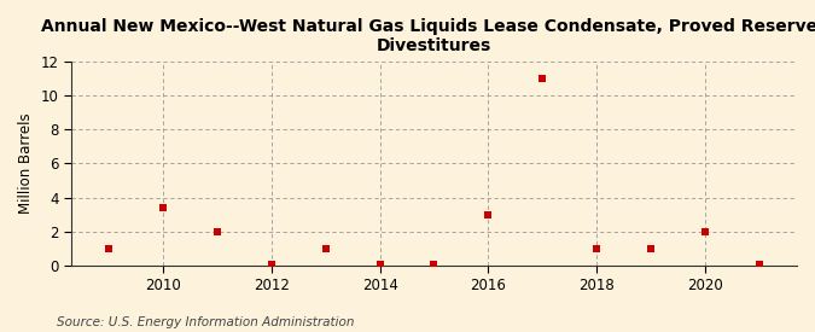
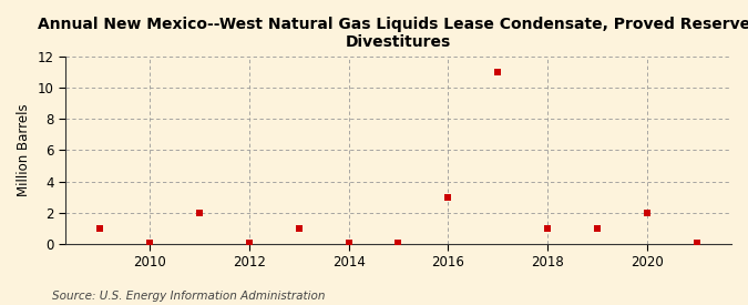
2010: 3.4 -> 0.1
